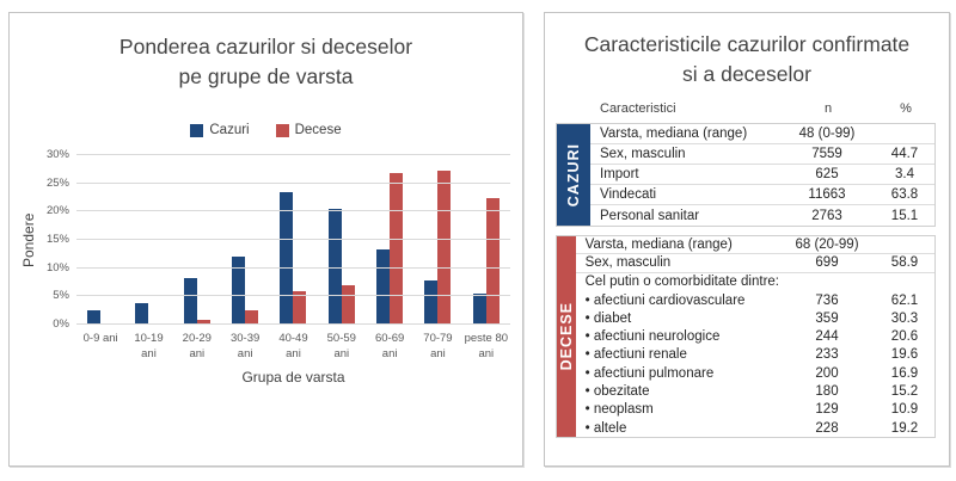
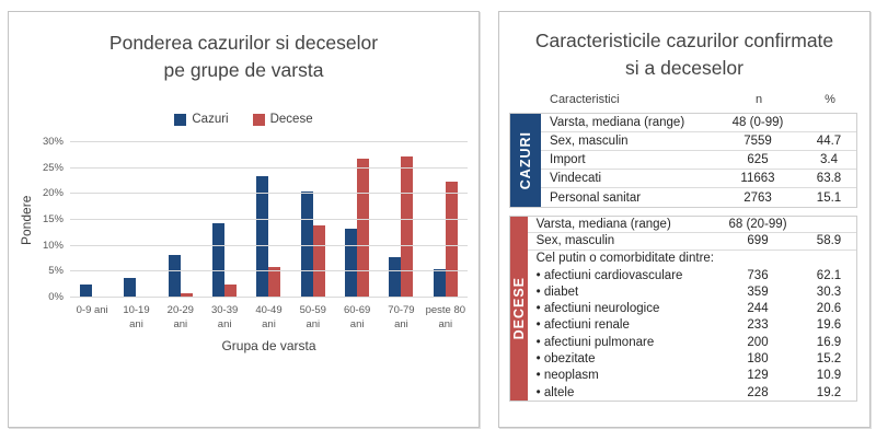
Cazuri/30-39 ani: 12% -> 14%
Decese/50-59 ani: 7% -> 14%
